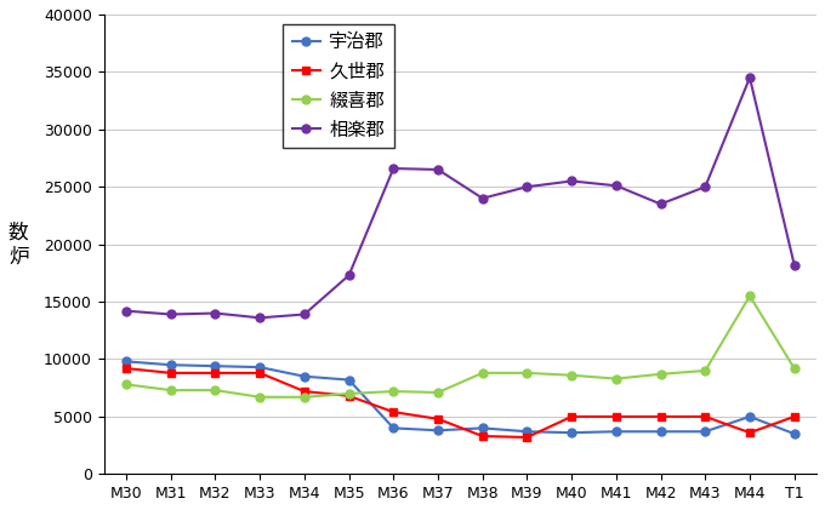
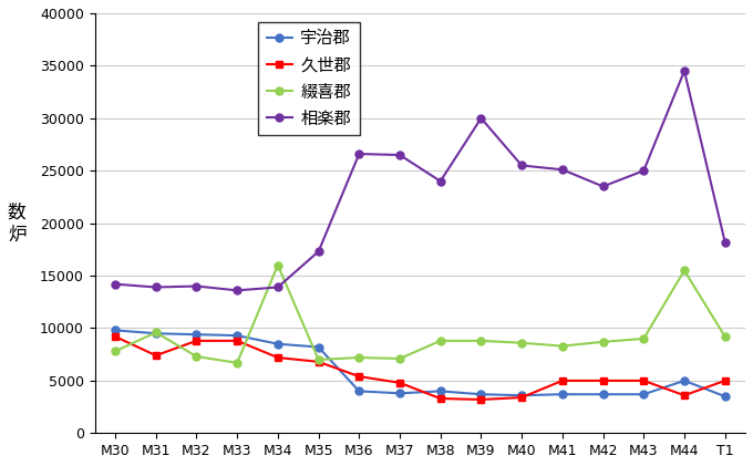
久世郡/M31: 8800 -> 7400
綴喜郡/M31: 7300 -> 9600
綴喜郡/M34: 6700 -> 16000
相楽郡/M39: 25000 -> 30000
久世郡/M40: 5000 -> 3400
